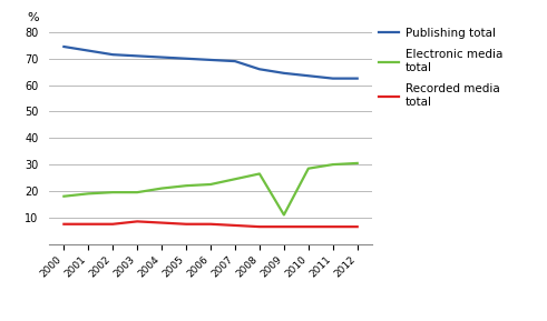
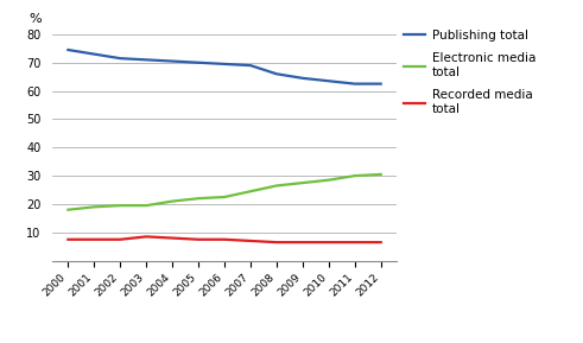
Electronic media total/2009: 11.0 -> 27.5
